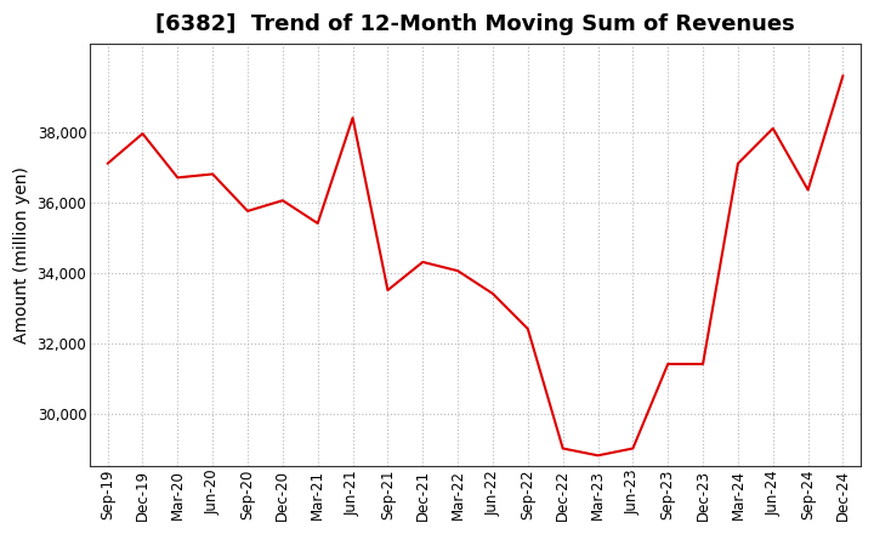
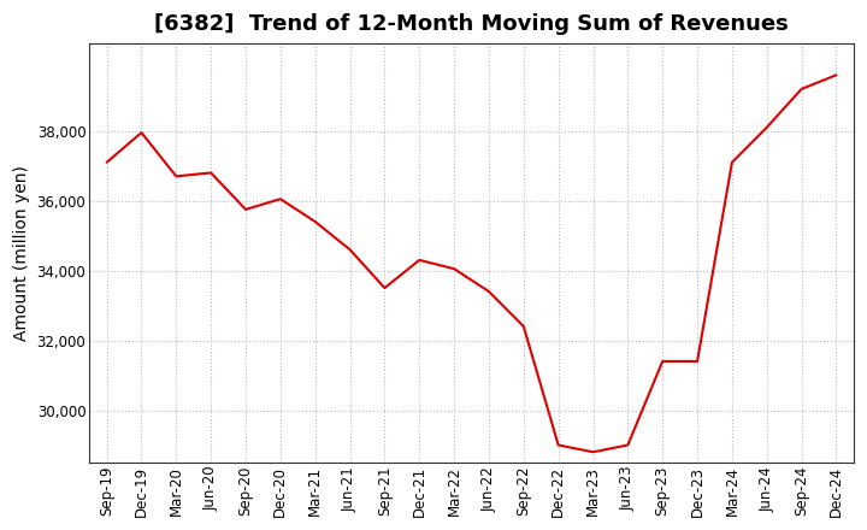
Jun-21: 38,400 -> 34,600
Sep-24: 36,350 -> 39,200
